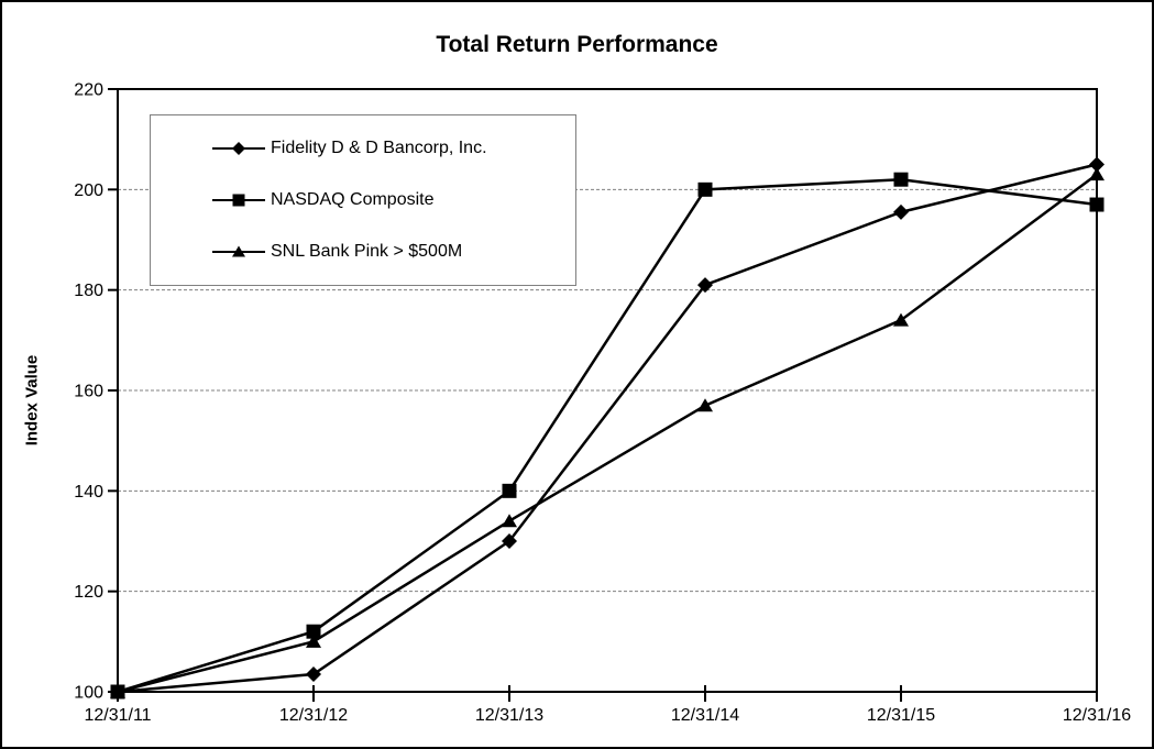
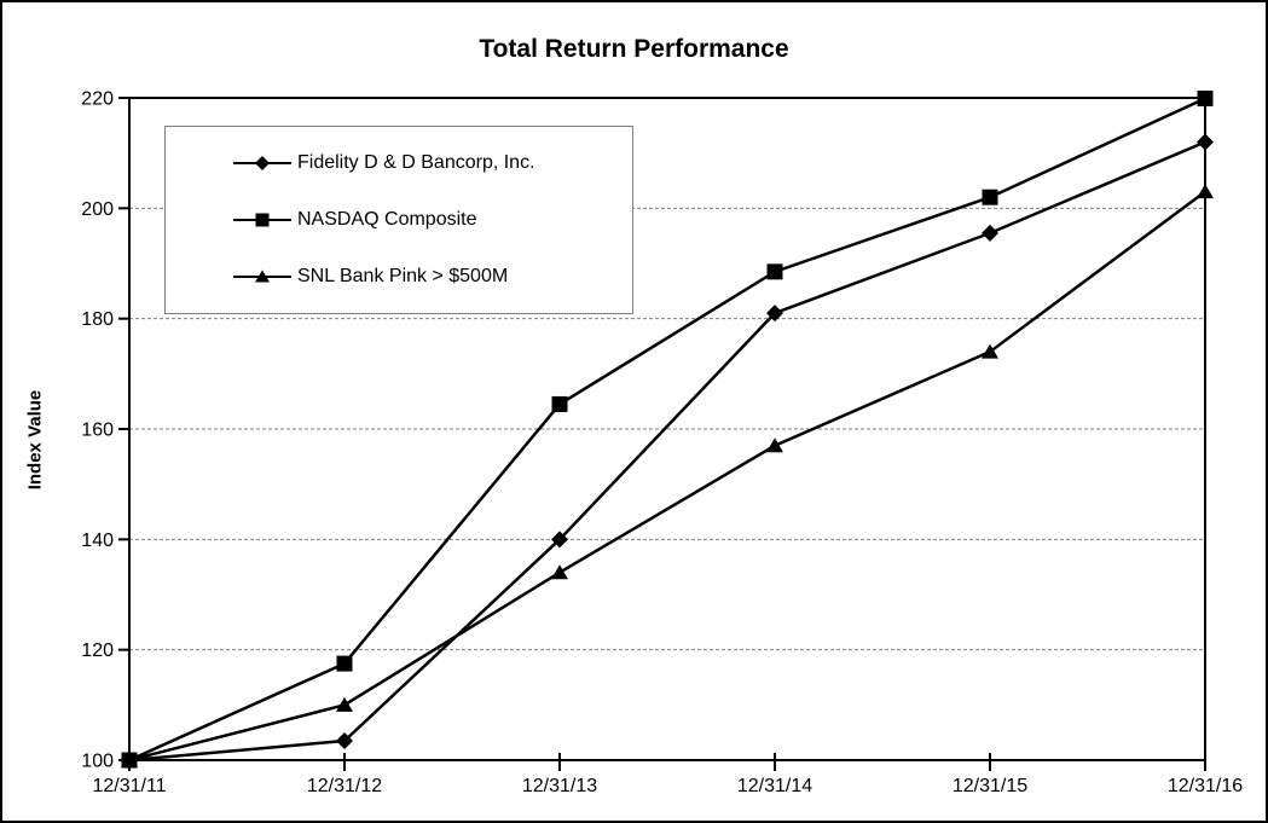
NASDAQ Composite/12/31/12: 112 -> 118
Fidelity D & D Bancorp, Inc./12/31/13: 130 -> 140
NASDAQ Composite/12/31/13: 140 -> 164
NASDAQ Composite/12/31/14: 200 -> 188
Fidelity D & D Bancorp, Inc./12/31/16: 205 -> 212
NASDAQ Composite/12/31/16: 197 -> 220
